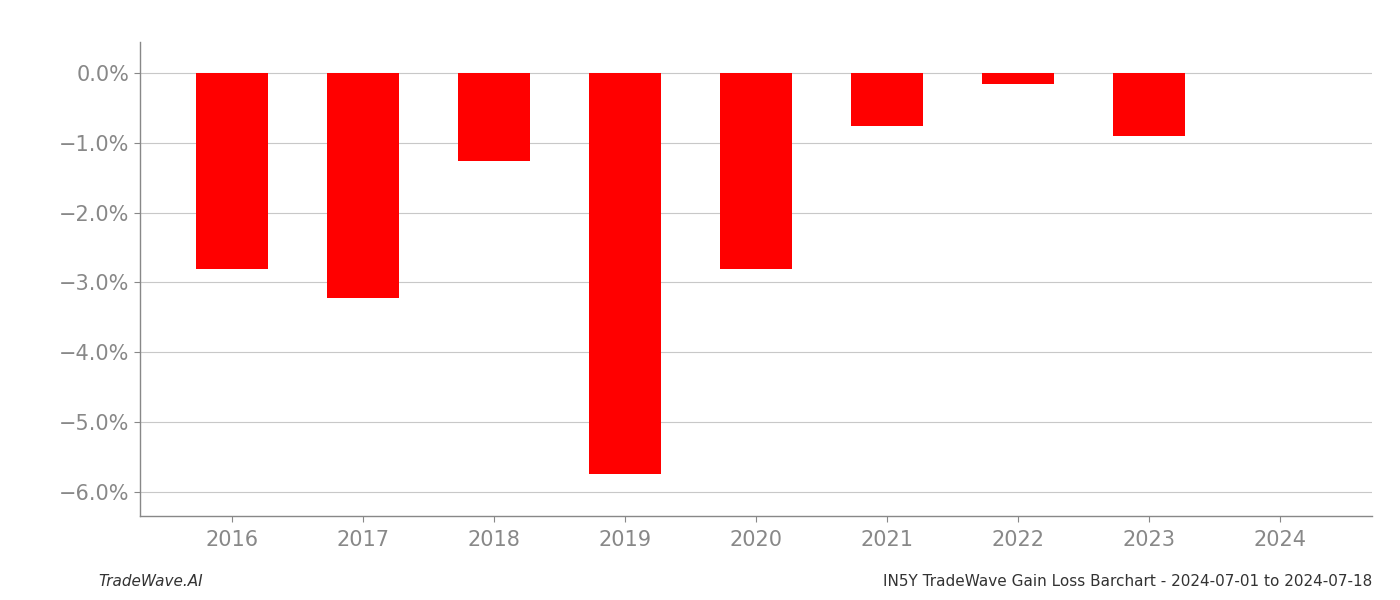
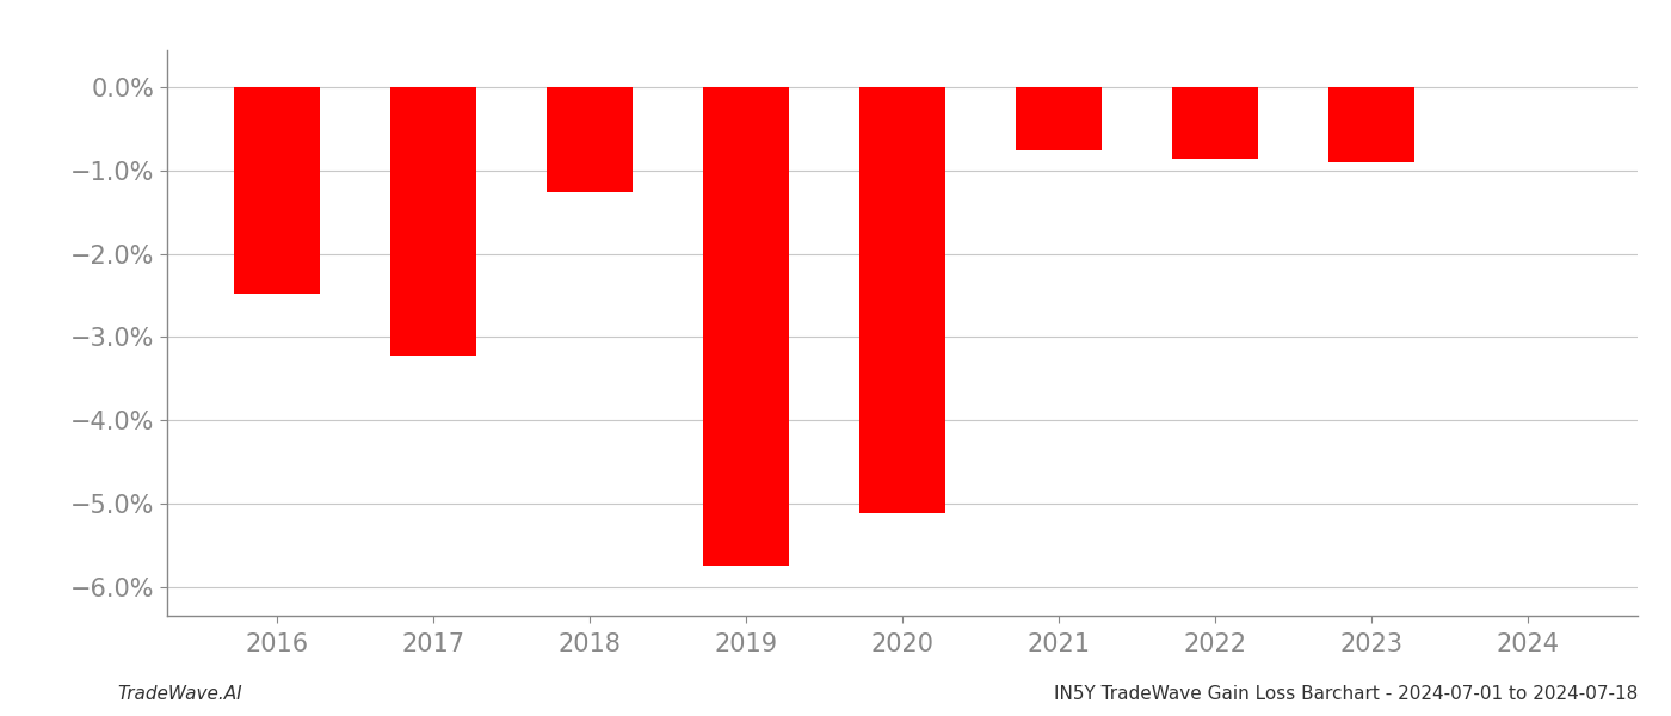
2016: -2.80% -> -2.48%
2020: -2.80% -> -5.12%
2022: -0.15% -> -0.86%
